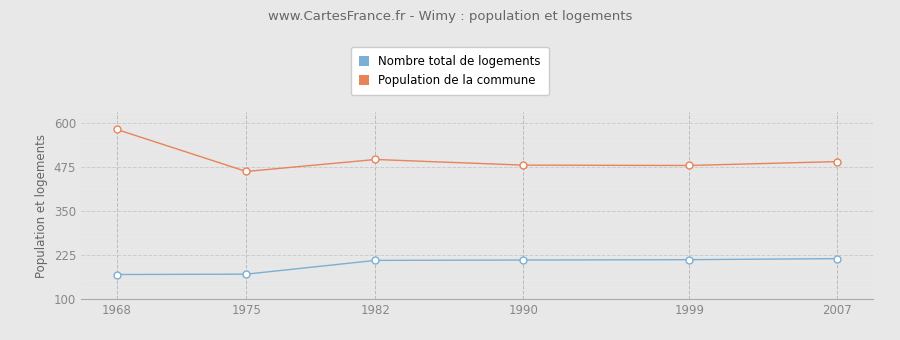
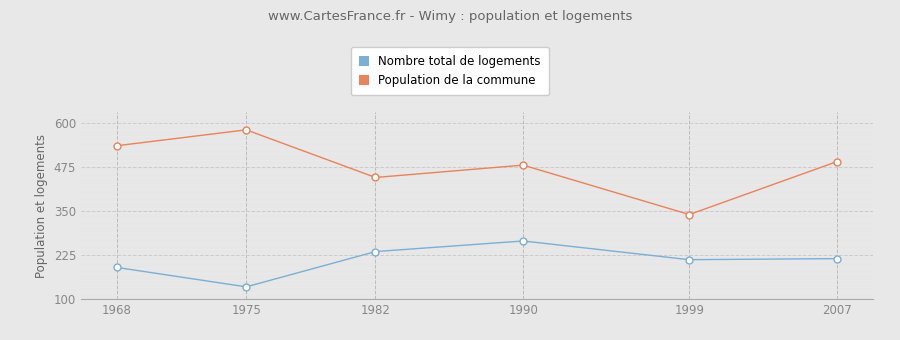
Nombre total de logements/1968: 170 -> 190
Population de la commune/1968: 581 -> 535
Nombre total de logements/1975: 171 -> 135
Population de la commune/1975: 462 -> 580
Nombre total de logements/1982: 210 -> 235
Population de la commune/1982: 496 -> 445
Nombre total de logements/1990: 211 -> 265
Population de la commune/1999: 479 -> 340
